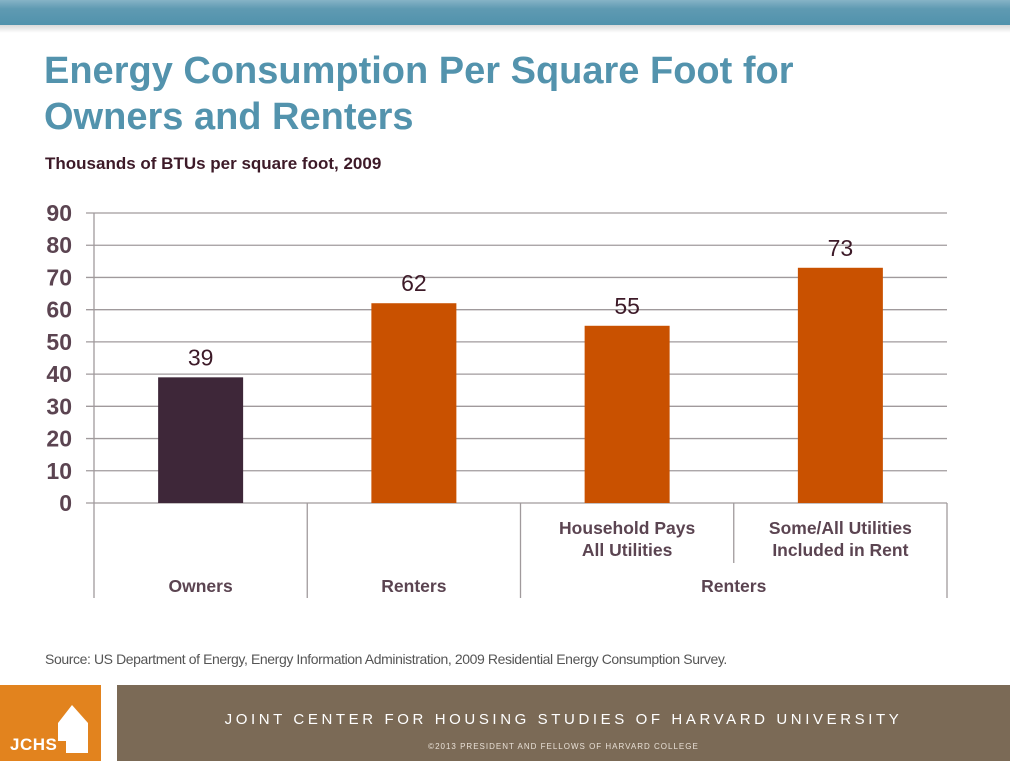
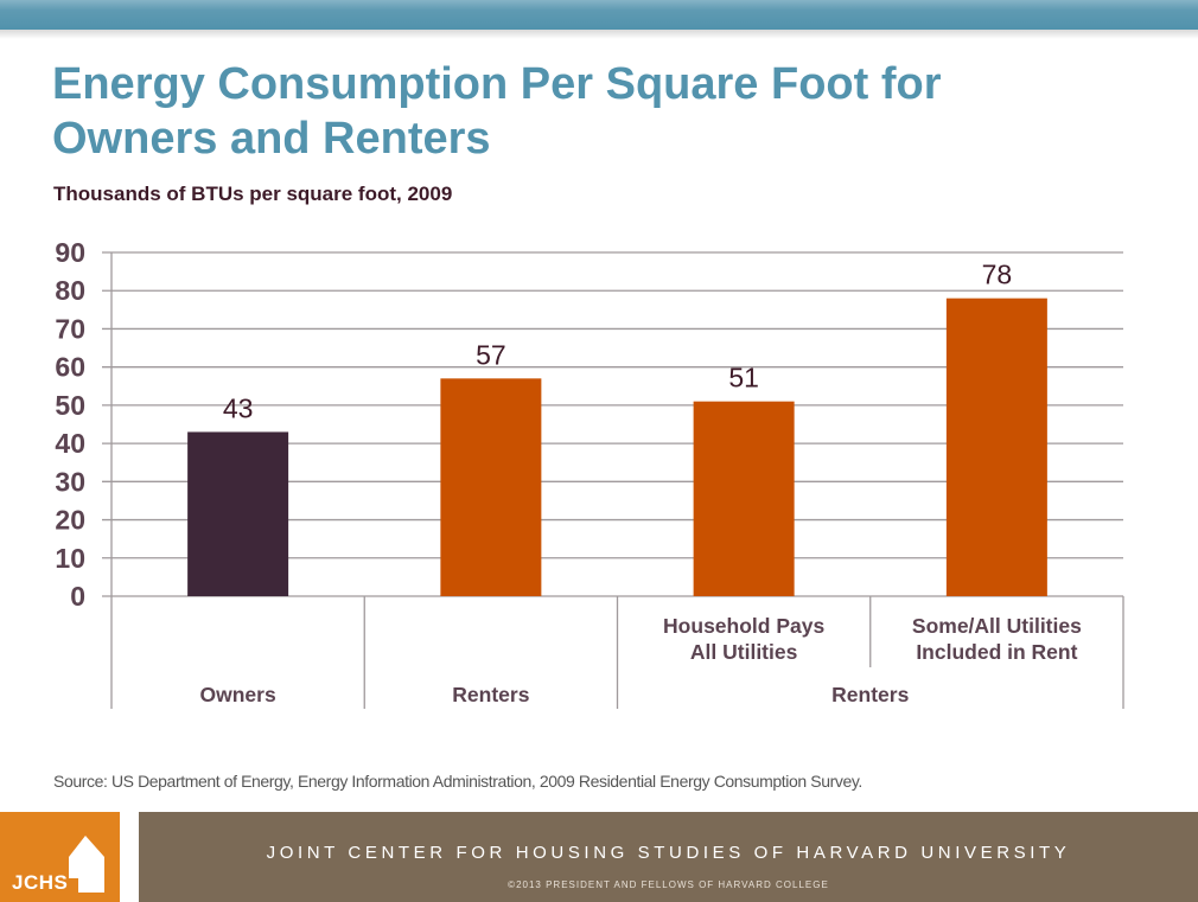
Owners: 39 -> 43
Renters: 62 -> 57
Household Pays All Utilities: 55 -> 51
Some/All Utilities Included in Rent: 73 -> 78
